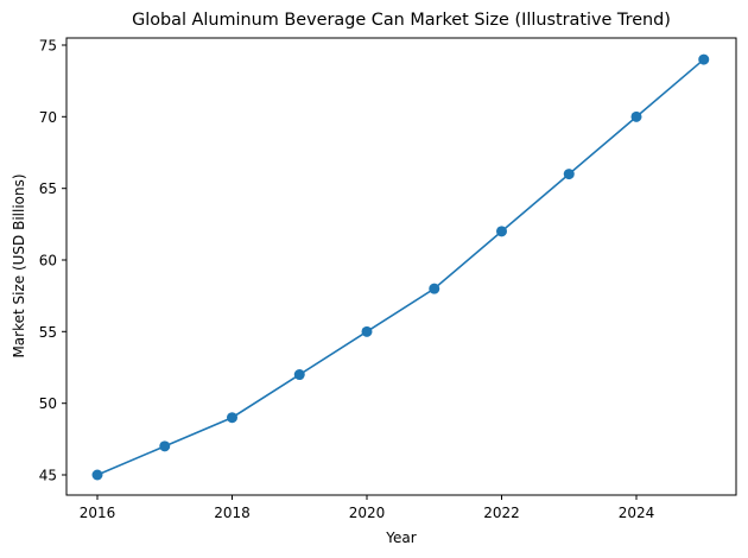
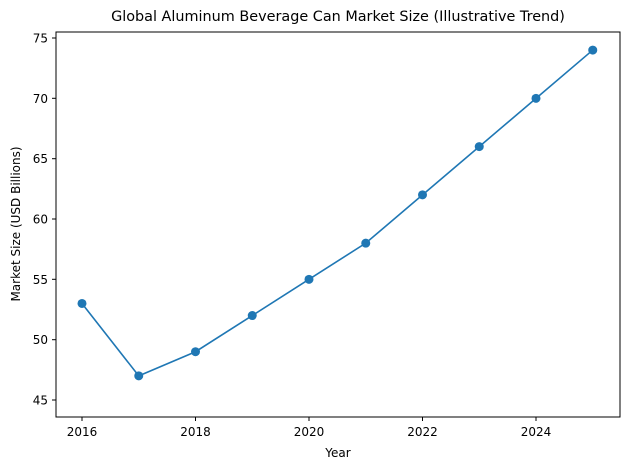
2016: 45 -> 53
